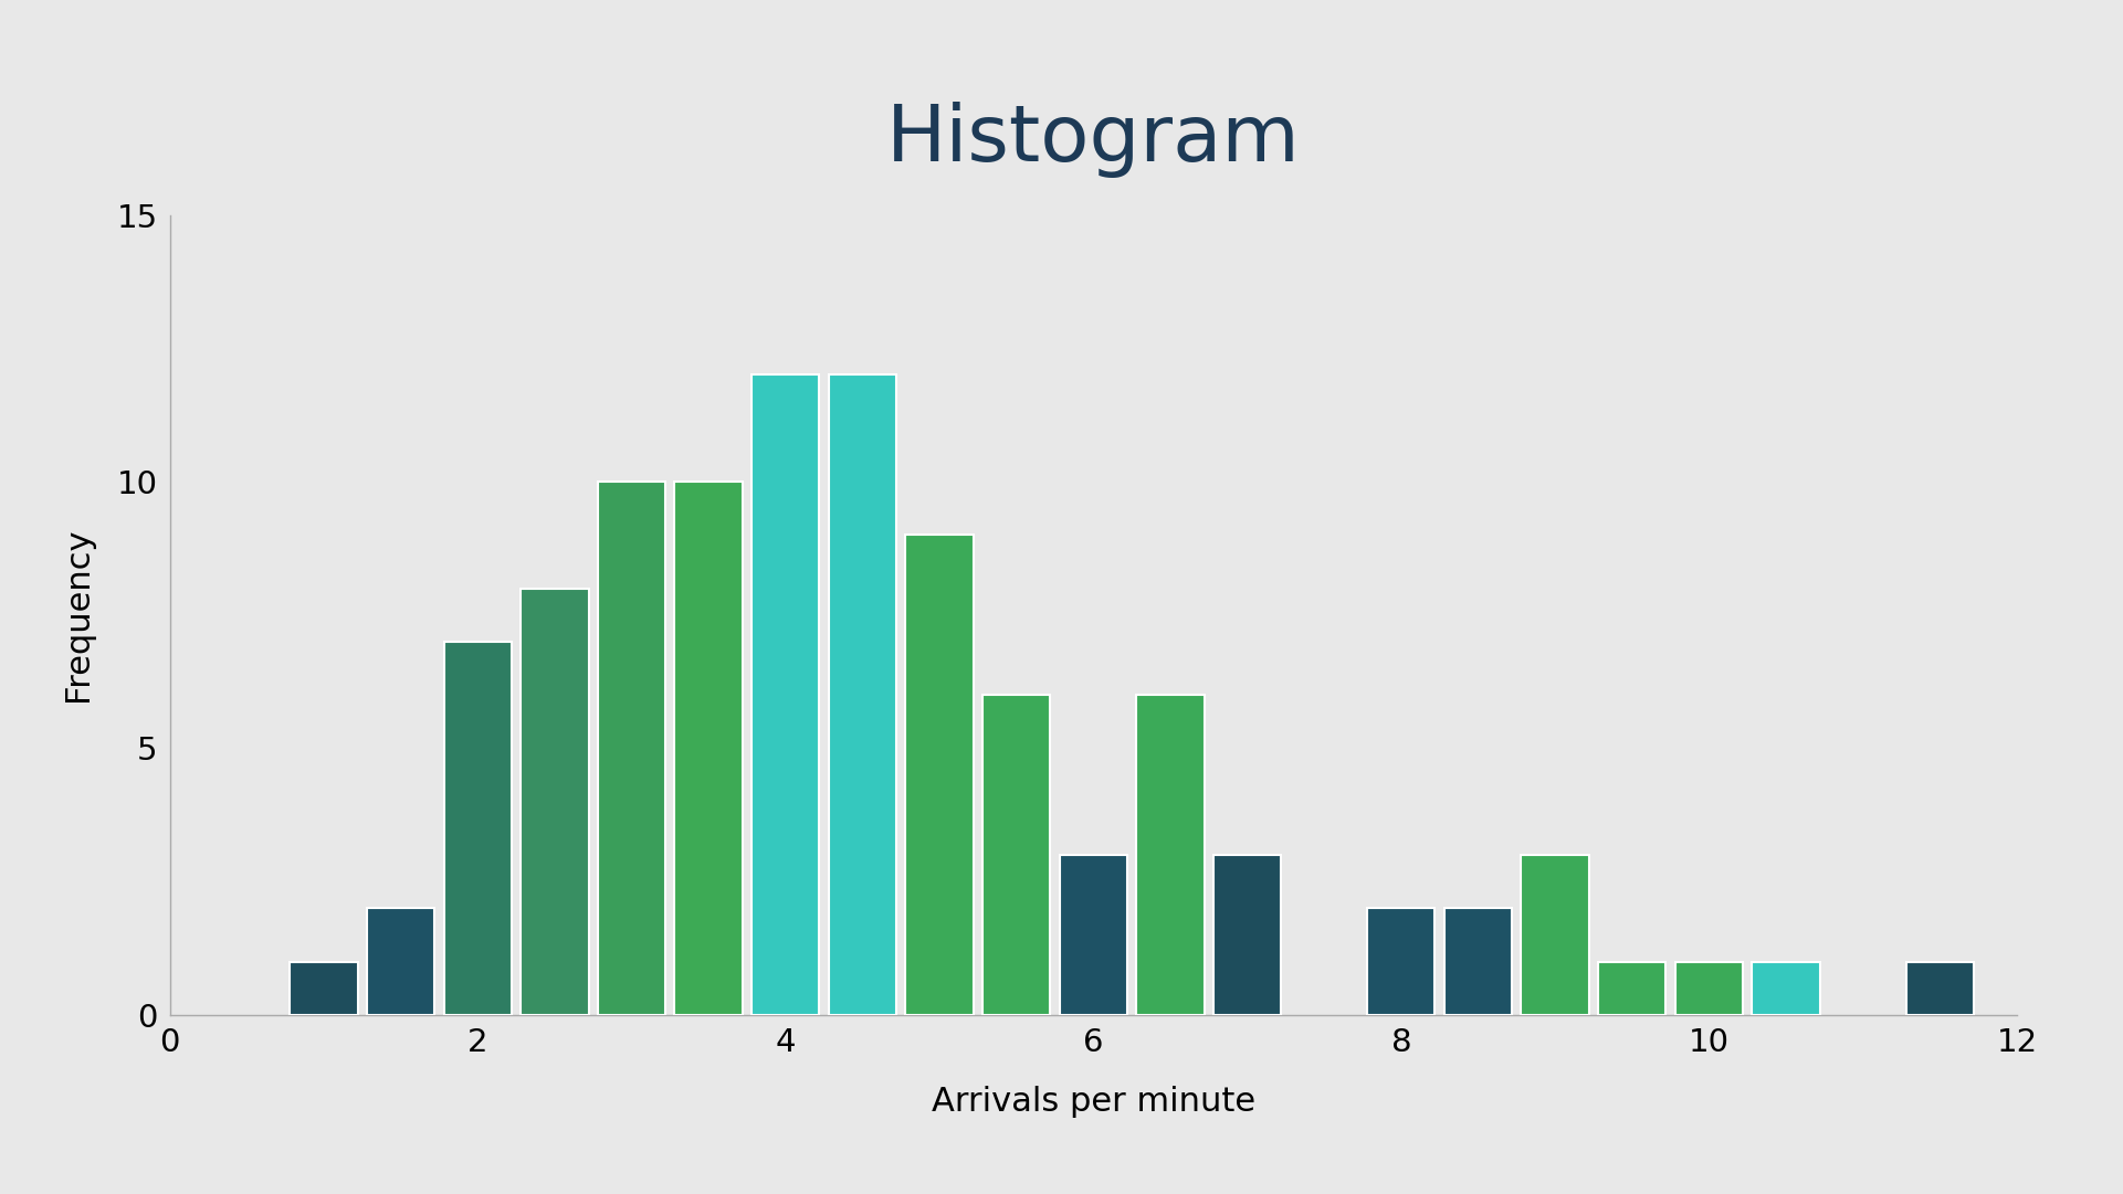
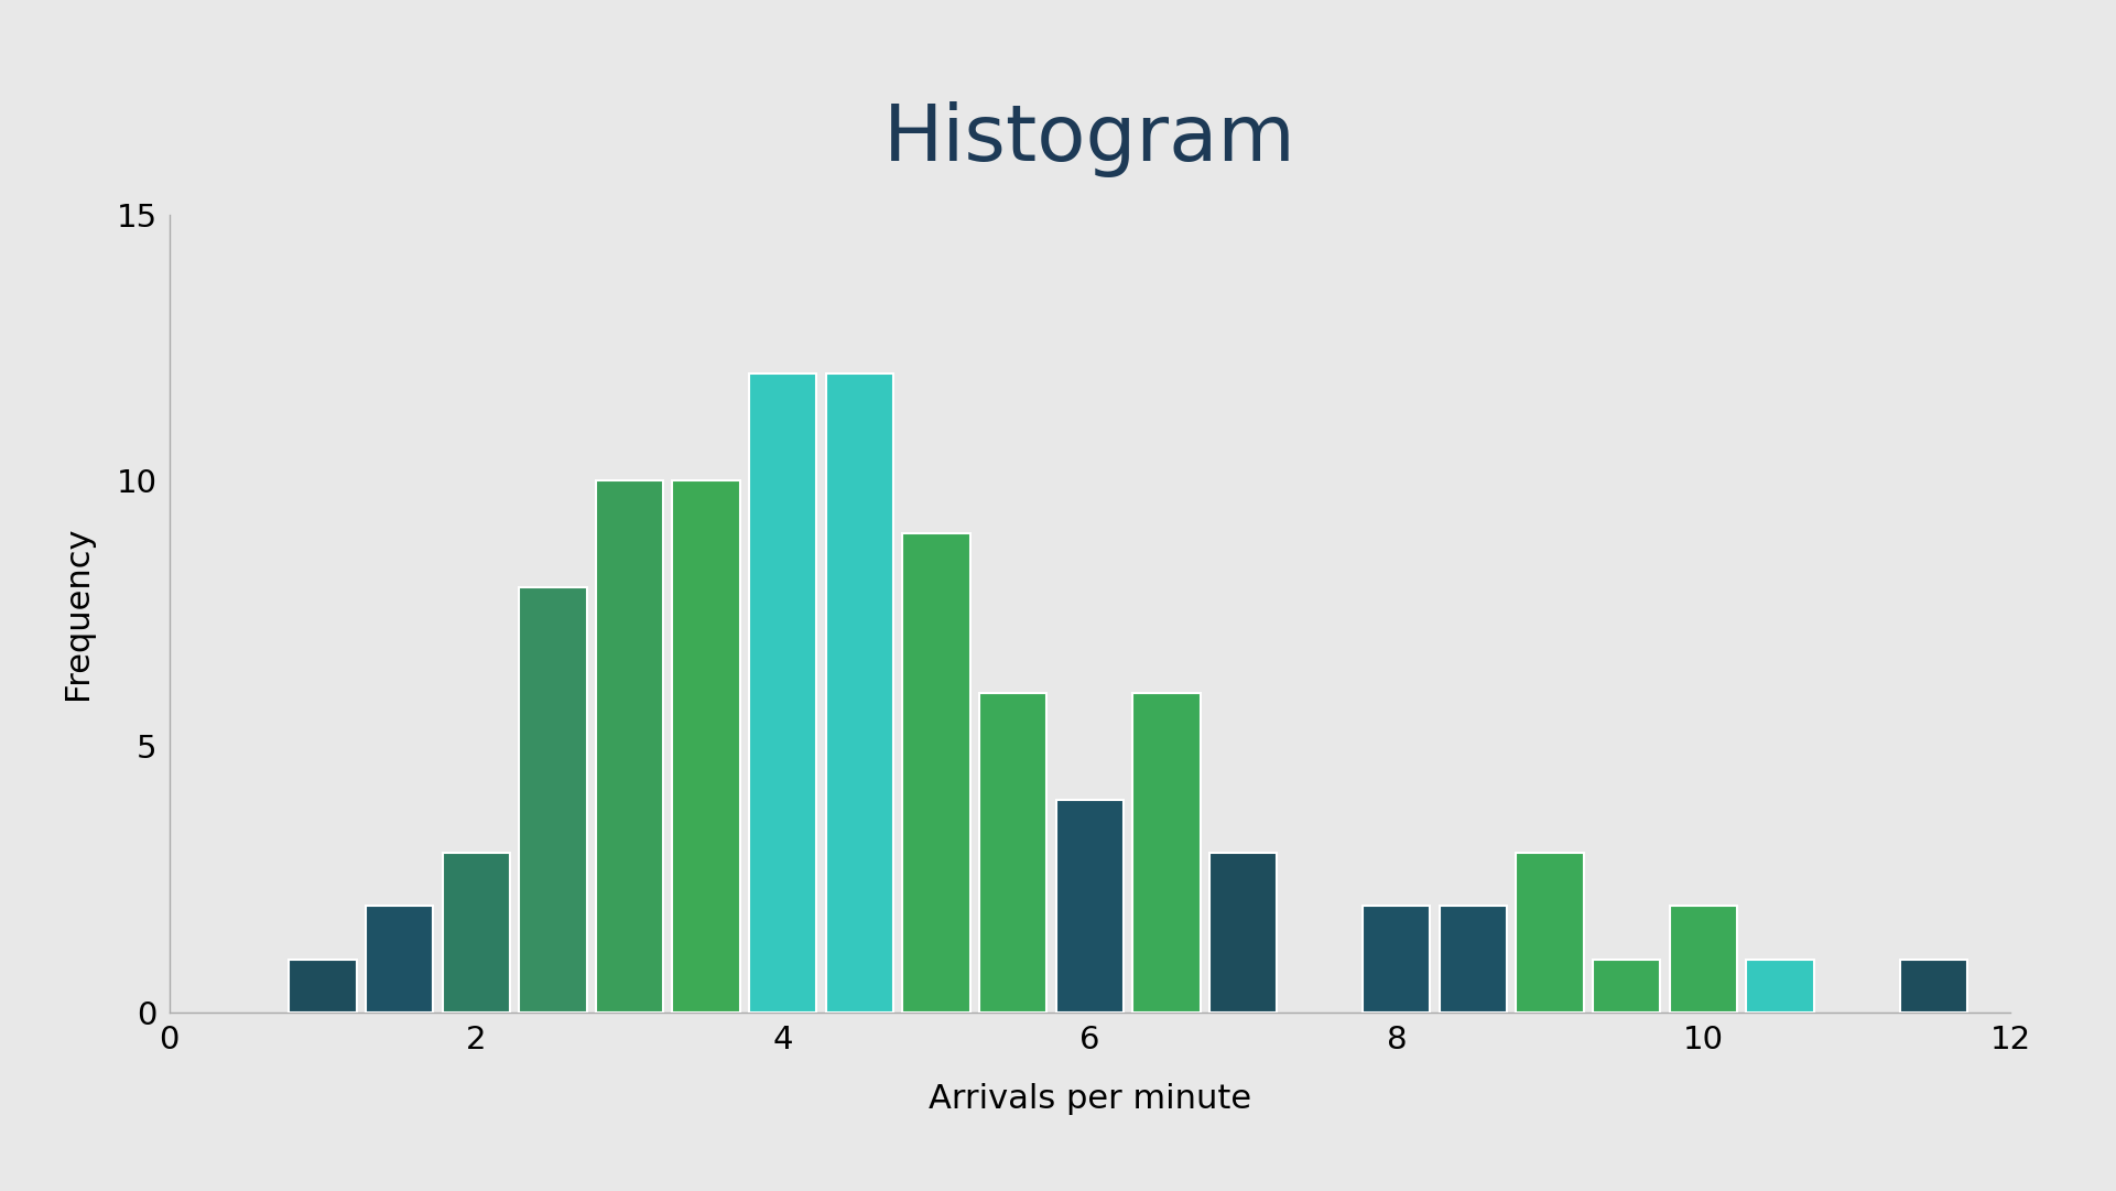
2: 7 -> 3
6: 3 -> 4
10: 1 -> 2
